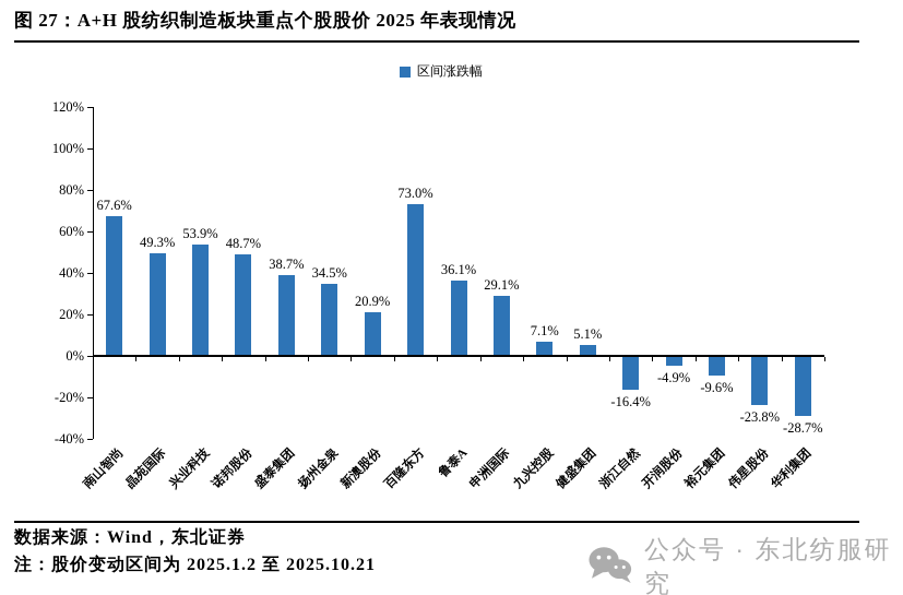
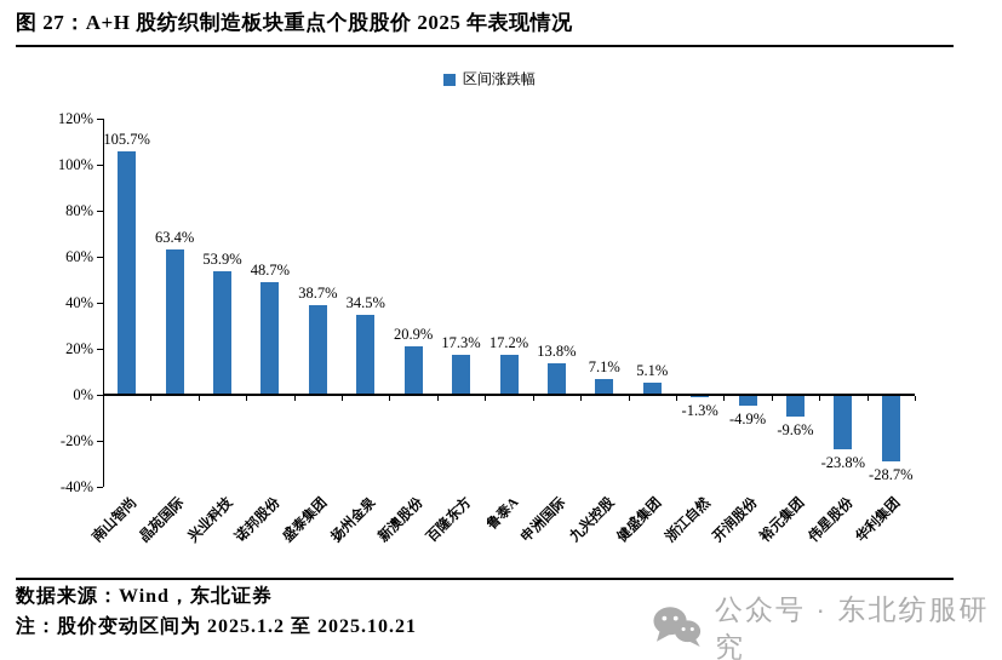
南山智尚: 67.6% -> 105.7%
晶苑国际: 49.3% -> 63.4%
百隆东方: 73.0% -> 17.3%
鲁泰A: 36.1% -> 17.2%
申洲国际: 29.1% -> 13.8%
浙江自然: -16.4% -> -1.3%
